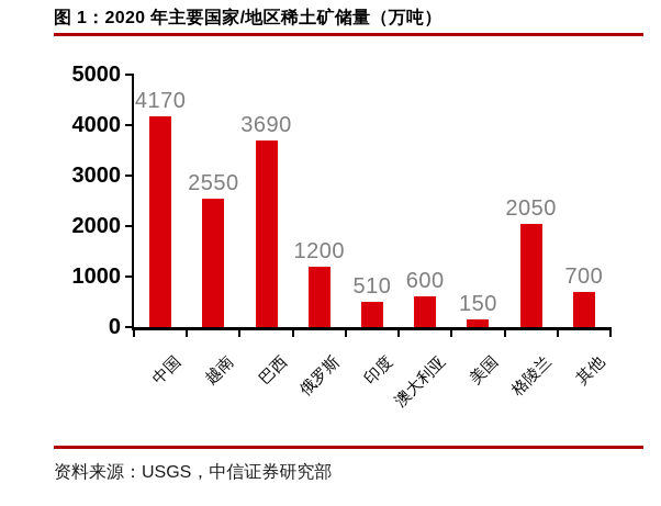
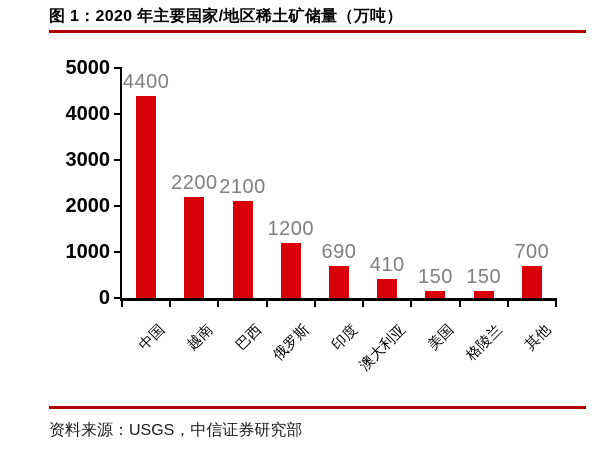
中国: 4170 -> 4400
越南: 2550 -> 2200
巴西: 3690 -> 2100
印度: 510 -> 690
澳大利亚: 600 -> 410
格陵兰: 2050 -> 150
